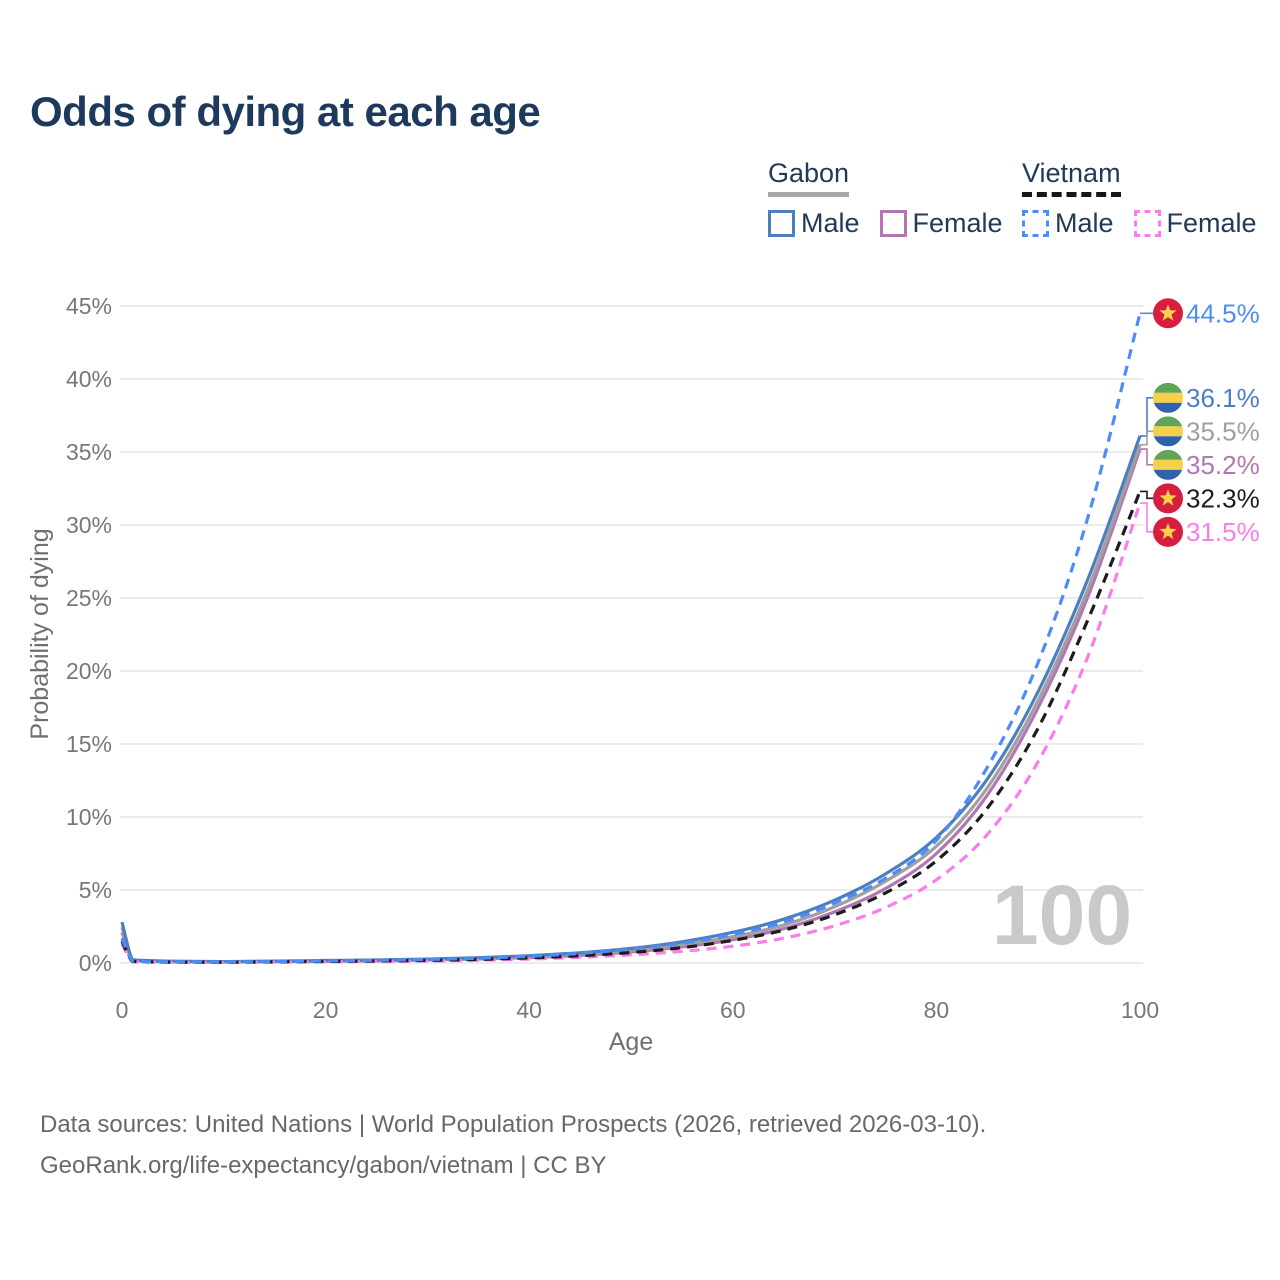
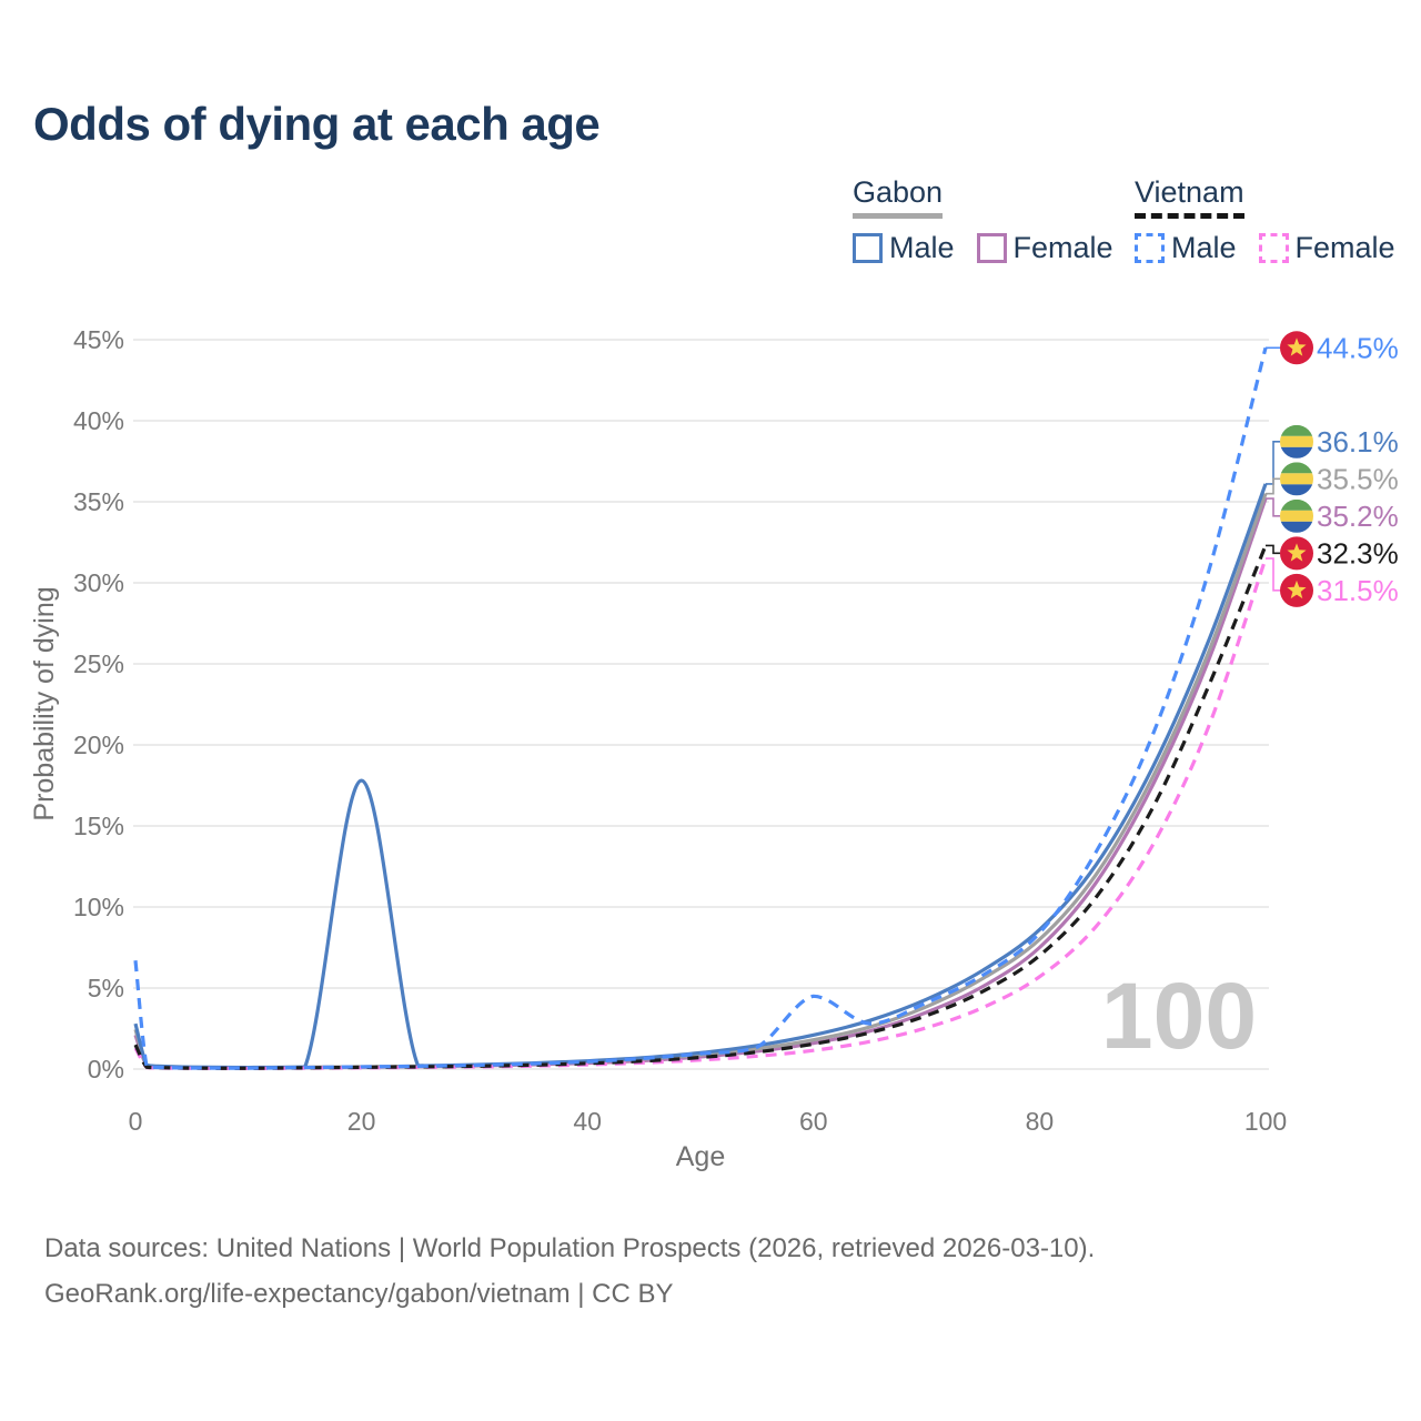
Vietnam Male/0: 1.7% -> 6.7%
Gabon Male/20: 0.2% -> 17.8%
Vietnam Male/60: 1.9% -> 4.5%
